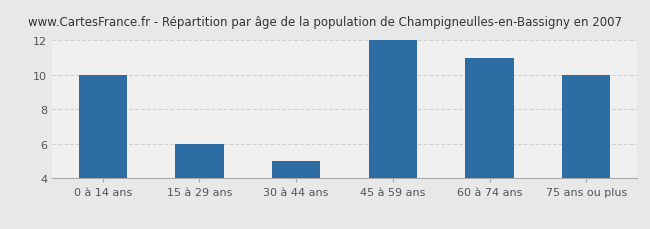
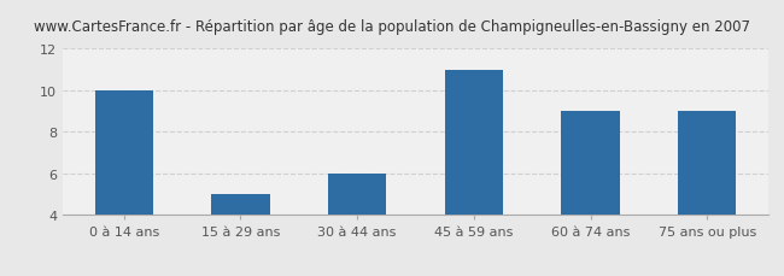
15 à 29 ans: 6 -> 5
30 à 44 ans: 5 -> 6
45 à 59 ans: 12 -> 11
60 à 74 ans: 11 -> 9
75 ans ou plus: 10 -> 9
